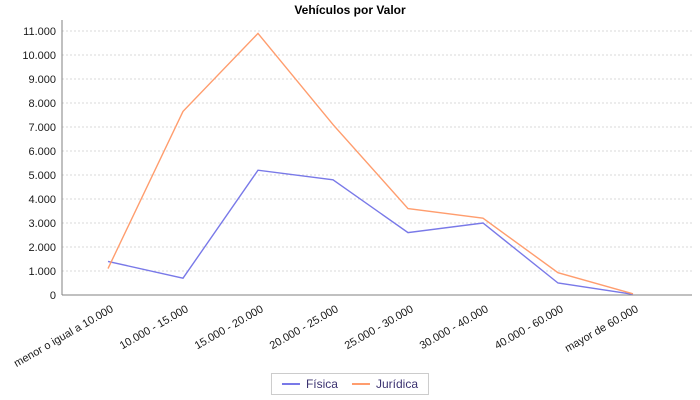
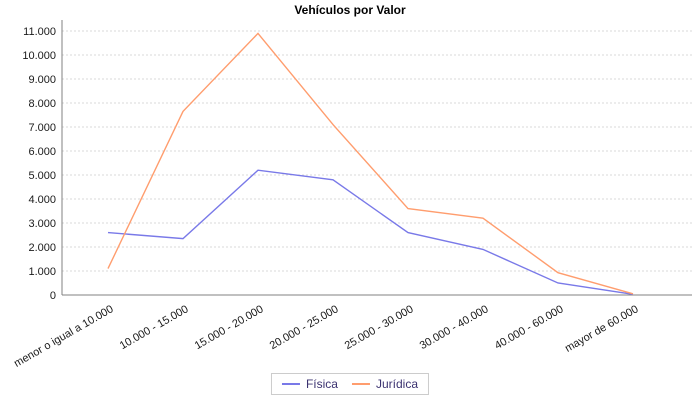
Física/menor o igual a 10.000: 1400 -> 2600
Física/10.000 - 15.000: 700 -> 2400
Física/30.000 - 40.000: 3000 -> 1900
